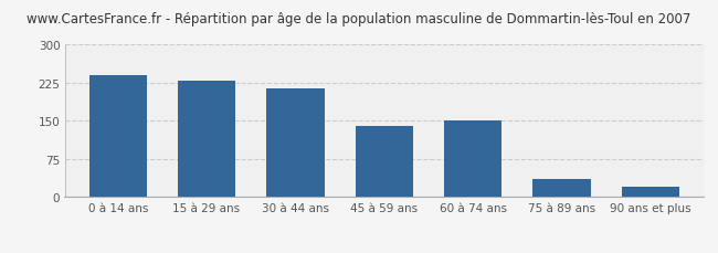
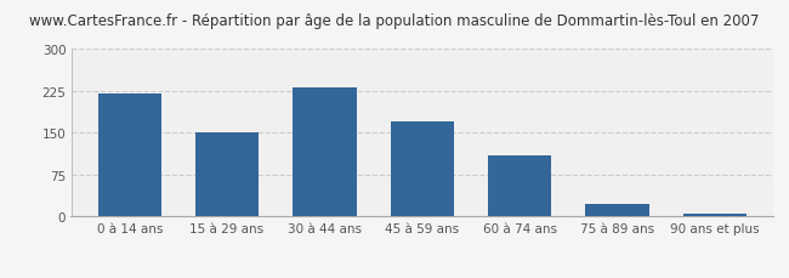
0 à 14 ans: 240 -> 220
15 à 29 ans: 230 -> 150
30 à 44 ans: 215 -> 232
45 à 59 ans: 140 -> 170
60 à 74 ans: 150 -> 110
75 à 89 ans: 35 -> 22
90 ans et plus: 20 -> 5
